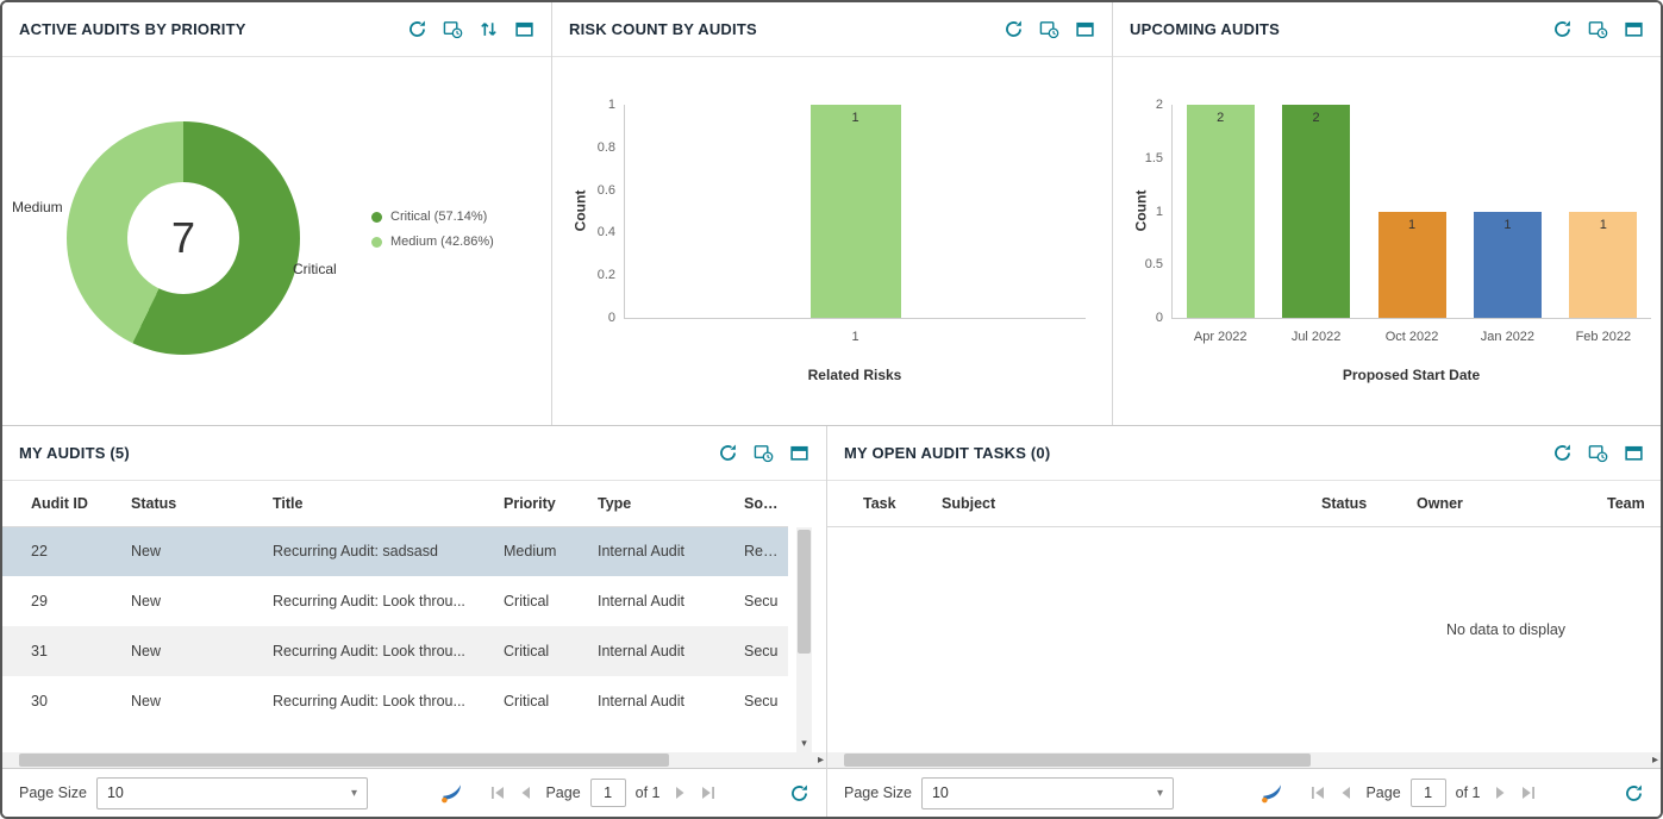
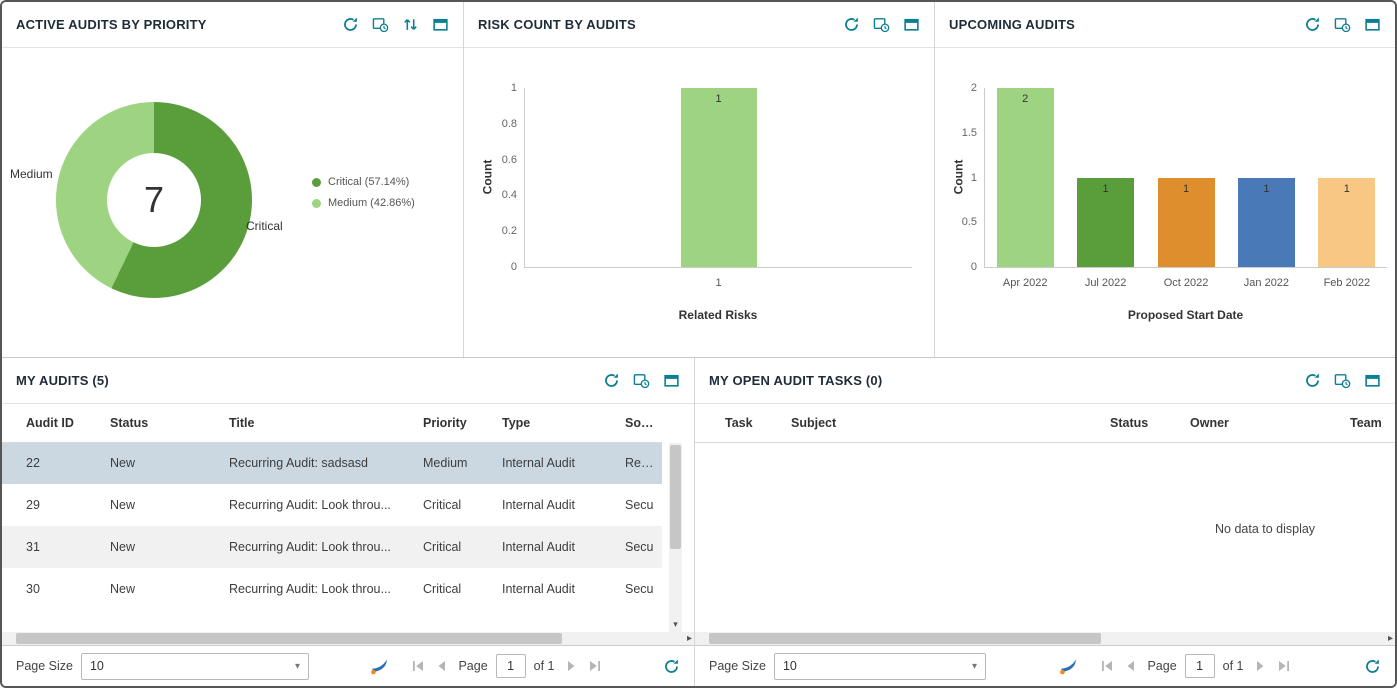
UPCOMING AUDITS/Jul 2022: 2 -> 1
